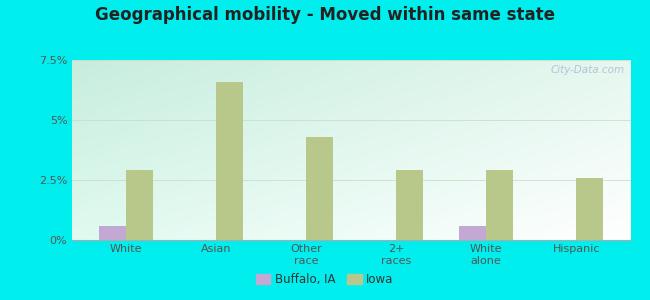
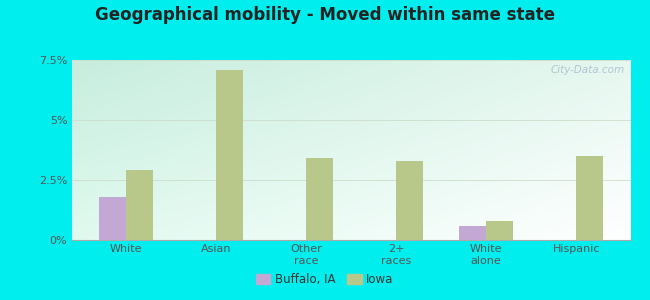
Buffalo, IA/White: 0.6% -> 1.8%
Iowa/Asian: 6.6% -> 7.1%
Iowa/Other race: 4.3% -> 3.4%
Iowa/2+ races: 2.9% -> 3.3%
Iowa/White alone: 2.9% -> 0.8%
Iowa/Hispanic: 2.6% -> 3.5%
